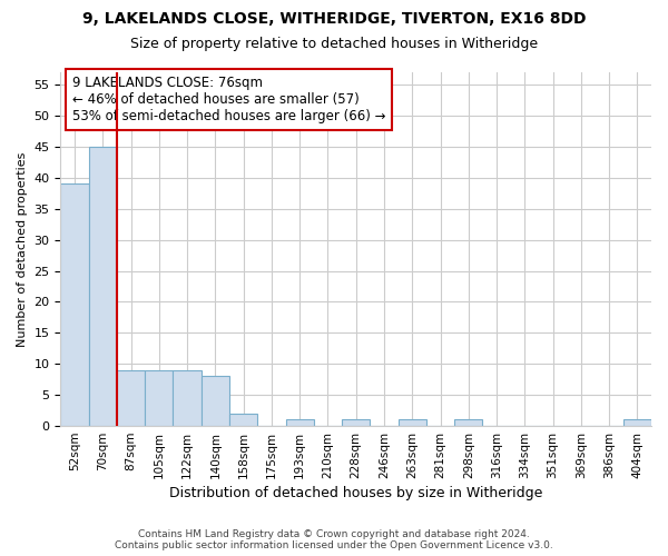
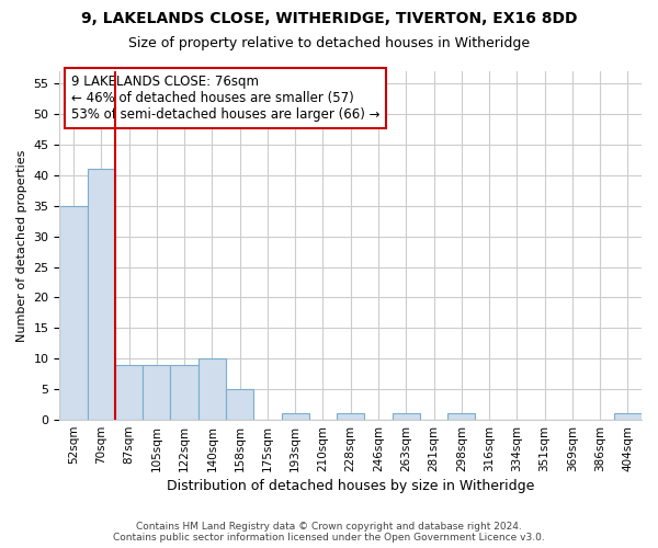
52sqm: 39 -> 35
70sqm: 45 -> 41
140sqm: 8 -> 10
158sqm: 2 -> 5
